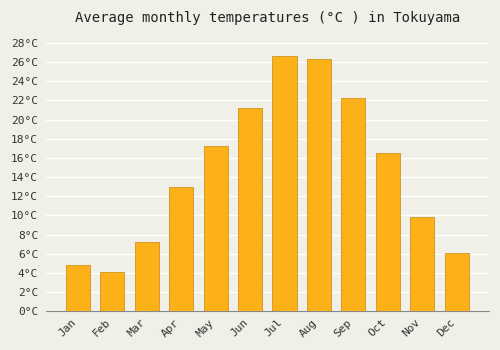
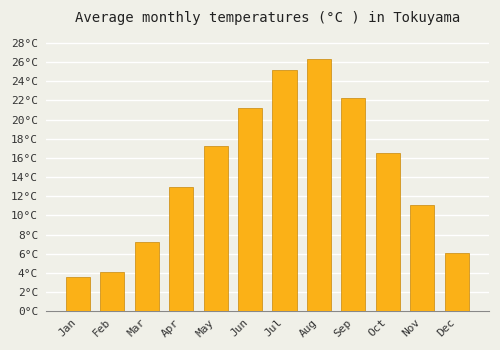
Jan: 4.8°C -> 3.6°C
Jul: 26.6°C -> 25.2°C
Nov: 9.8°C -> 11.1°C
